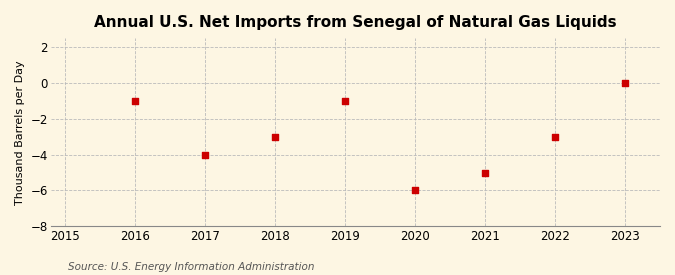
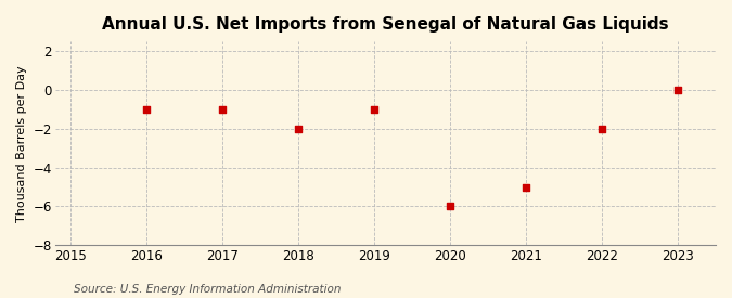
2017: -4 -> -1
2018: -3 -> -2
2022: -3 -> -2
